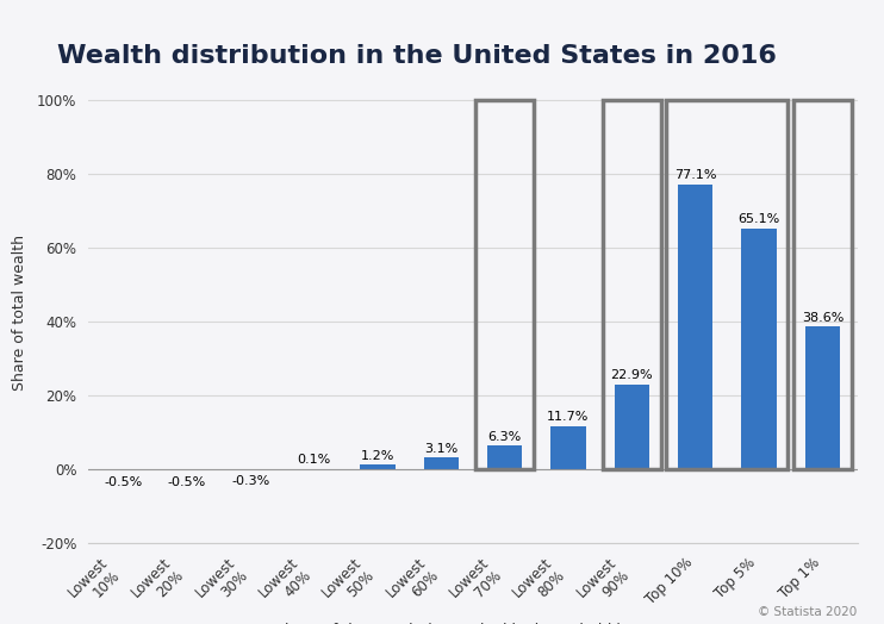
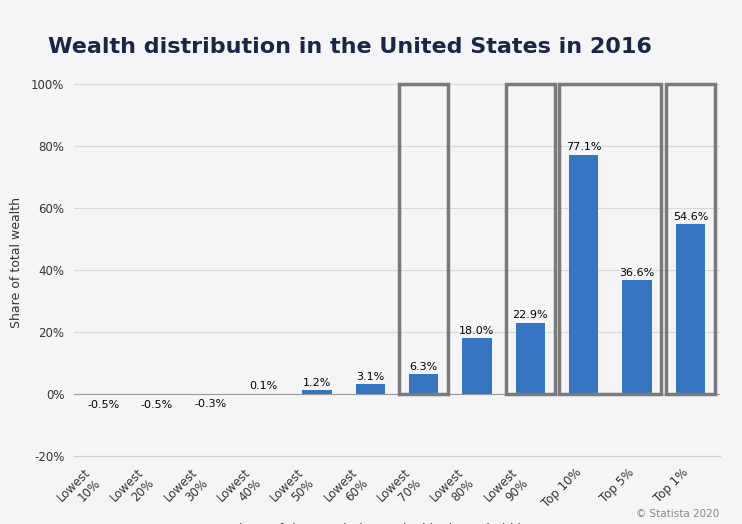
Lowest 80%: 11.7% -> 18.0%
Top 5%: 65.1% -> 36.6%
Top 1%: 38.6% -> 54.6%
